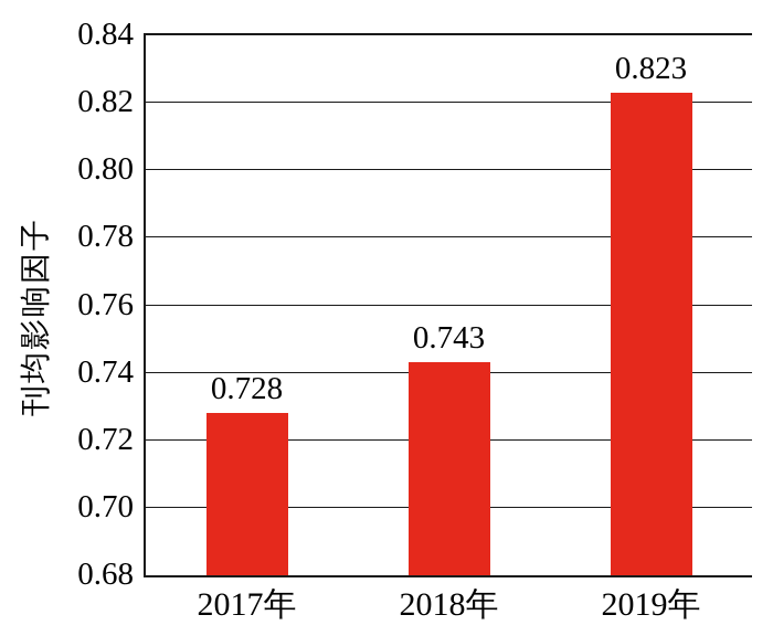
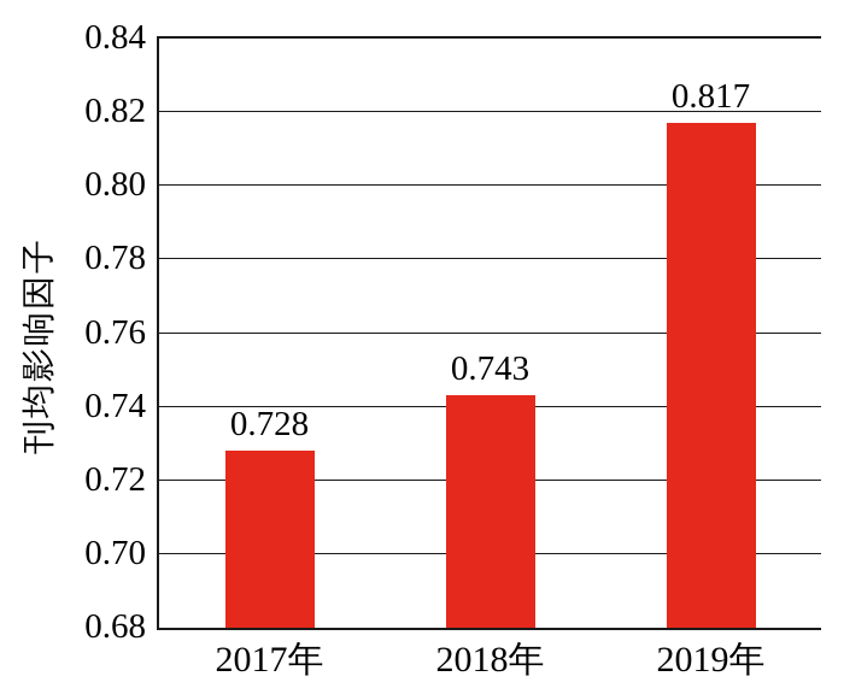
2019年: 0.823 -> 0.817
